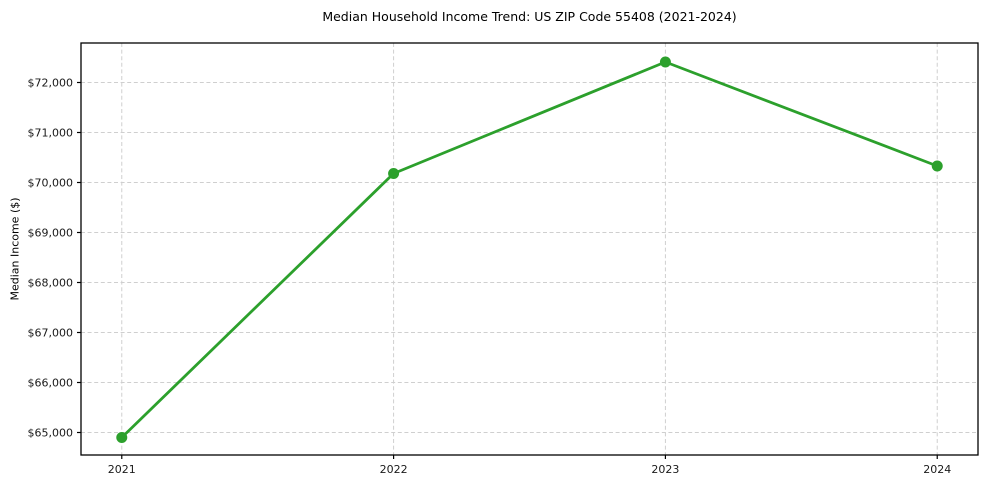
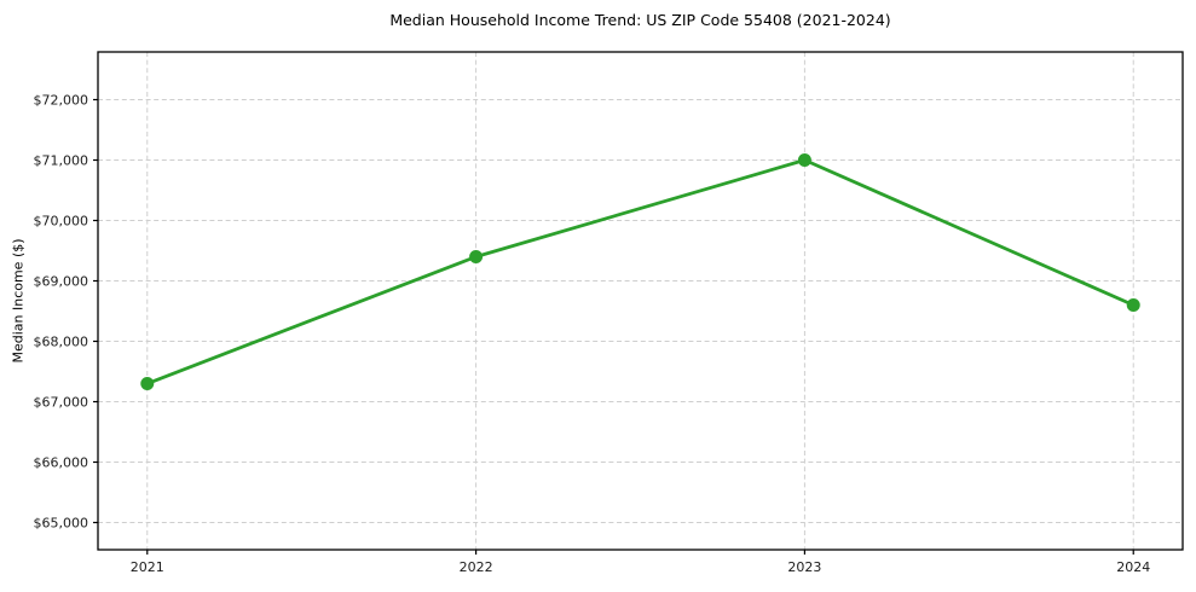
2021: $64900 -> $67300
2022: $70200 -> $69400
2023: $72400 -> $71000
2024: $70300 -> $68600
